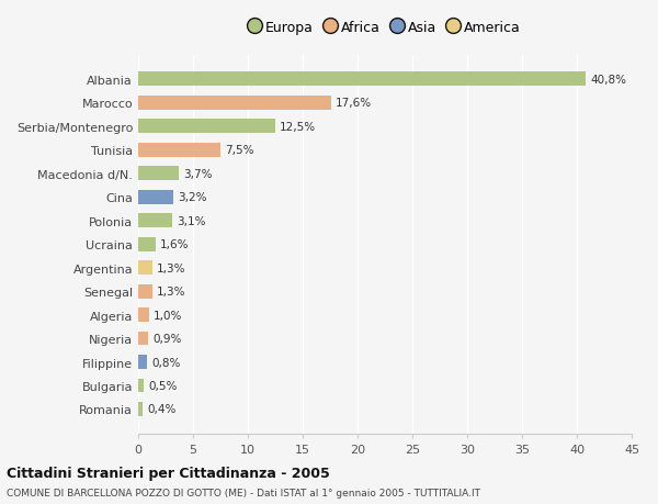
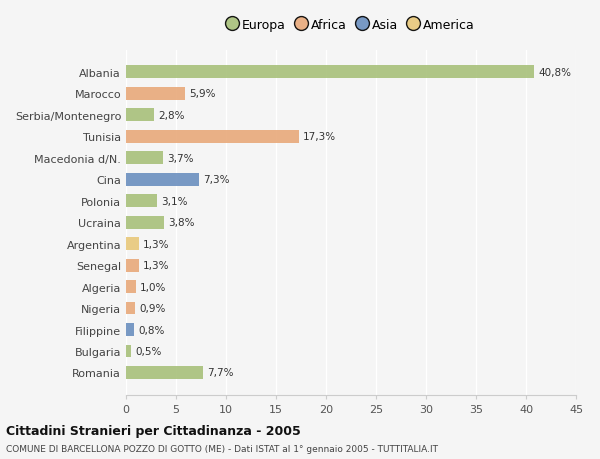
Marocco: 17,6% -> 5,9%
Serbia/Montenegro: 12,5% -> 2,8%
Tunisia: 7,5% -> 17,3%
Cina: 3,2% -> 7,3%
Ucraina: 1,6% -> 3,8%
Romania: 0,4% -> 7,7%
